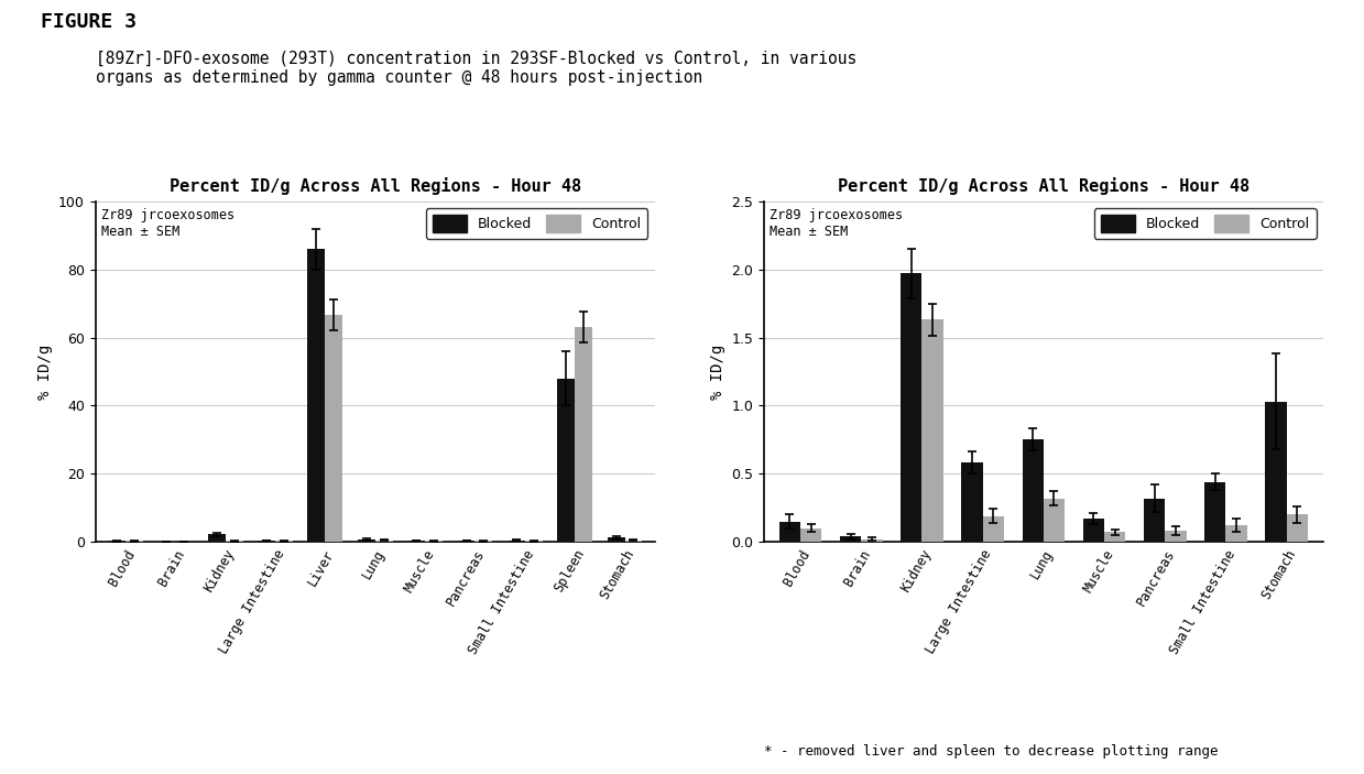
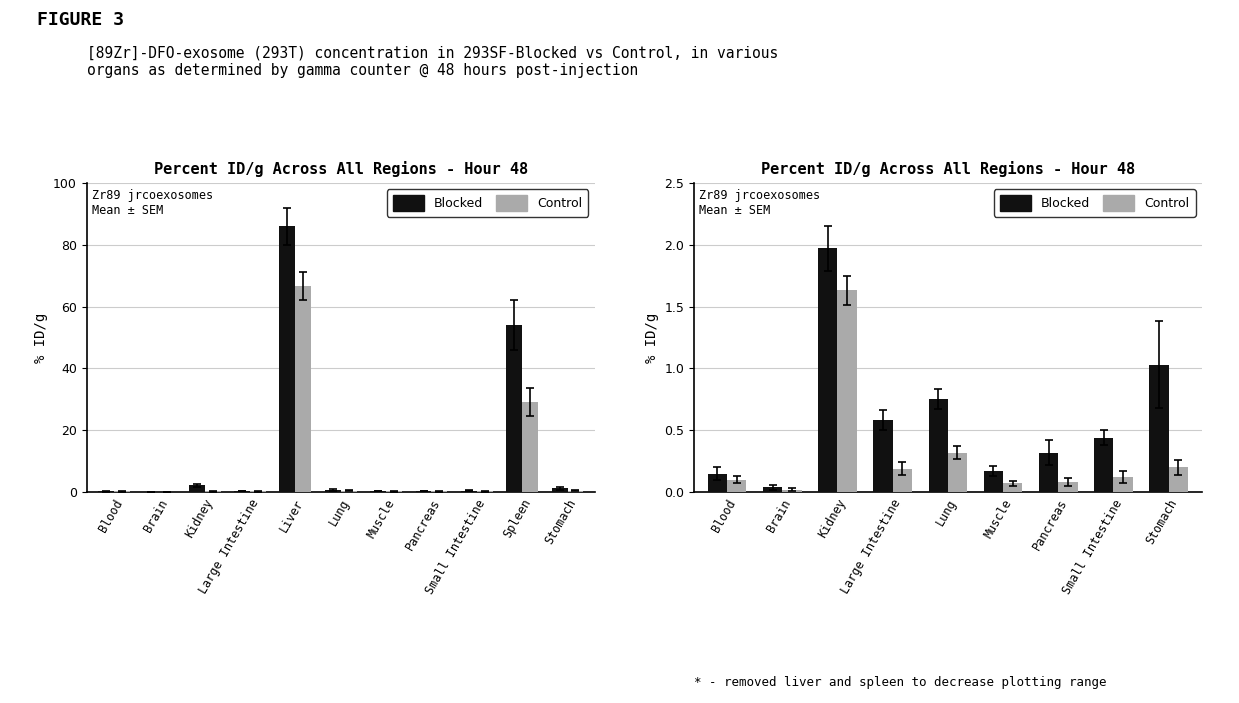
Blocked/Spleen: 48.0 -> 54.0
Control/Spleen: 63.0 -> 29.0
